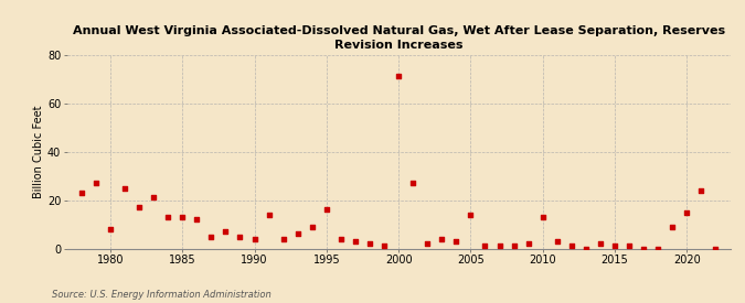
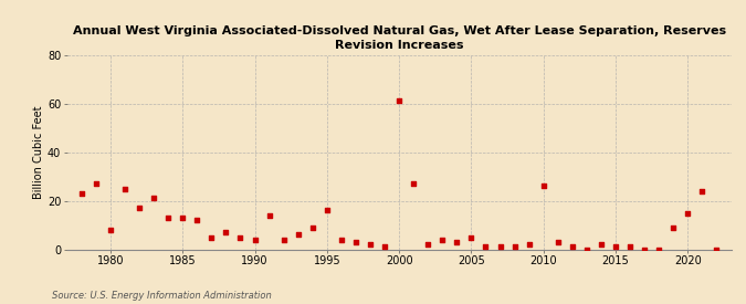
2000: 71 -> 61
2005: 14 -> 5
2010: 13 -> 26
